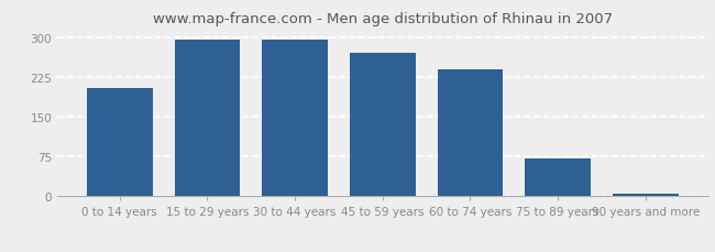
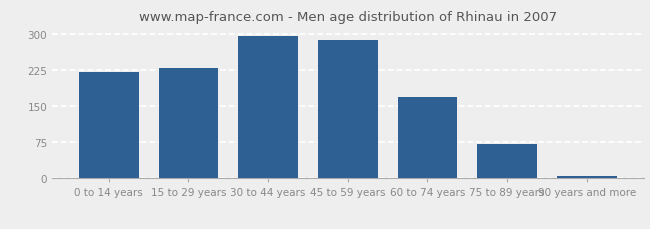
0 to 14 years: 205 -> 220
15 to 29 years: 295 -> 230
45 to 59 years: 270 -> 287
60 to 74 years: 240 -> 168
